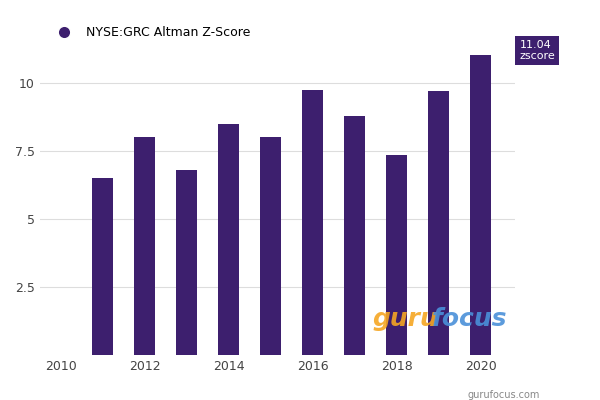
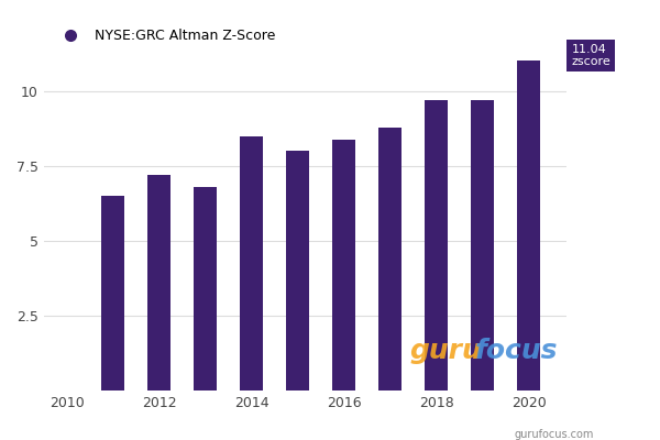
2012: 8.00 -> 7.20
2016: 9.75 -> 8.40
2018: 7.35 -> 9.70
